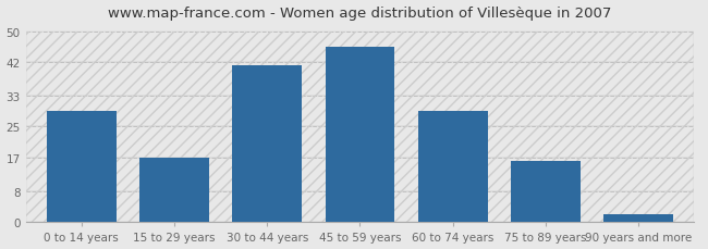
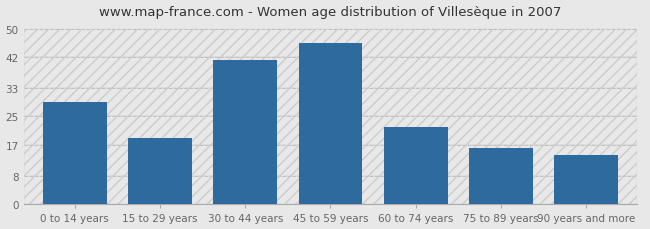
15 to 29 years: 17 -> 19
60 to 74 years: 29 -> 22
90 years and more: 2 -> 14
